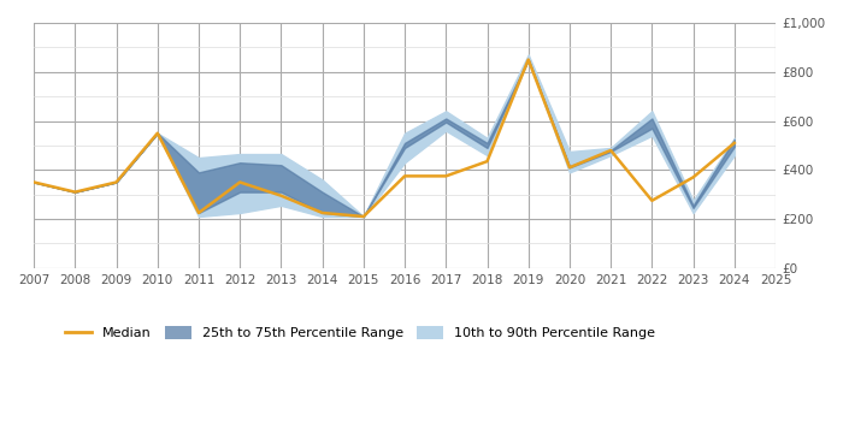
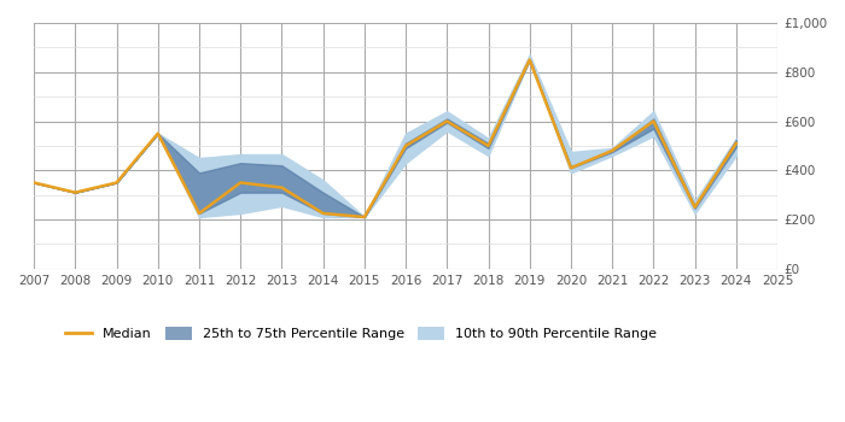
Median/2013: £295 -> £330
Median/2016: £375 -> £500
Median/2017: £375 -> £600
Median/2018: £435 -> £500
Median/2022: £275 -> £600
Median/2023: £370 -> £250
